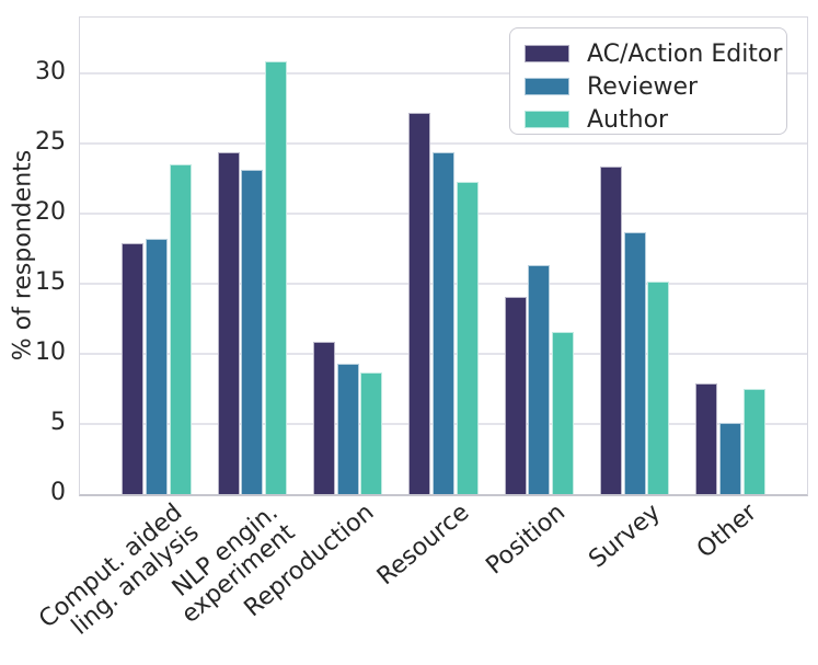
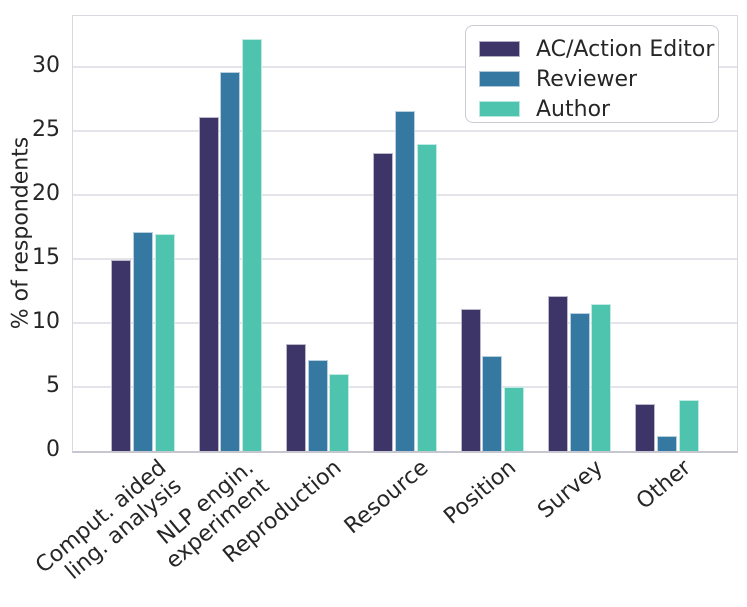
AC/Action Editor/Comput. aided ling. analysis: 17.9 -> 14.9
Reviewer/Comput. aided ling. analysis: 18.2 -> 17.1
Author/Comput. aided ling. analysis: 23.5 -> 17.0
AC/Action Editor/NLP engin. experiment: 24.4 -> 26.1
Reviewer/NLP engin. experiment: 23.1 -> 29.6
Author/NLP engin. experiment: 30.9 -> 32.2
AC/Action Editor/Reproduction: 10.9 -> 8.4
Reviewer/Reproduction: 9.3 -> 7.1
Author/Reproduction: 8.7 -> 6.0
AC/Action Editor/Resource: 27.2 -> 23.3
Reviewer/Resource: 24.4 -> 26.6
Author/Resource: 22.3 -> 24.0
AC/Action Editor/Position: 14.1 -> 11.1
Reviewer/Position: 16.3 -> 7.4
Author/Position: 11.6 -> 5.0
AC/Action Editor/Survey: 23.4 -> 12.1
Reviewer/Survey: 18.7 -> 10.8
Author/Survey: 15.2 -> 11.5
AC/Action Editor/Other: 7.9 -> 3.7
Reviewer/Other: 5.1 -> 1.2
Author/Other: 7.5 -> 4.0
